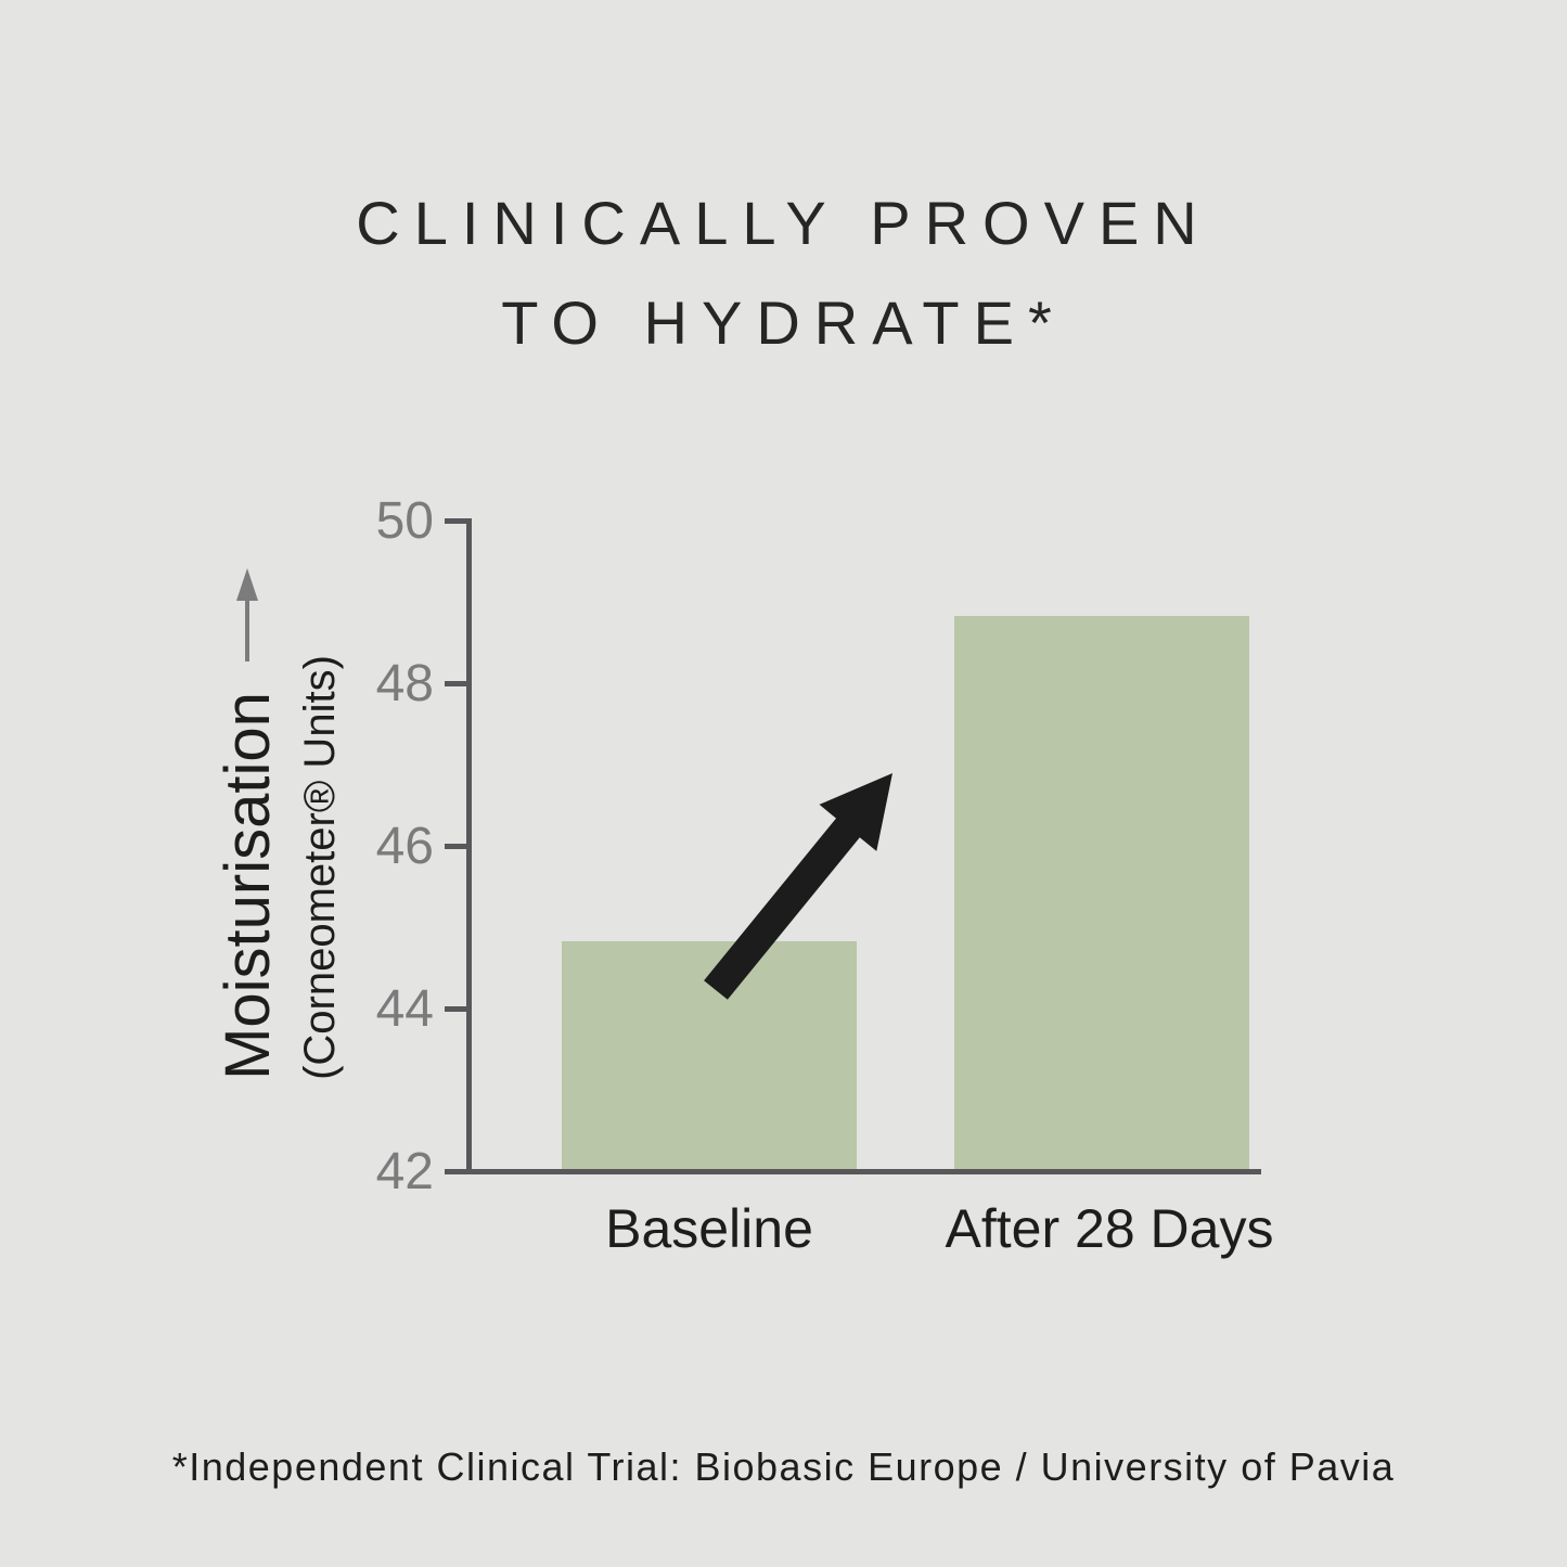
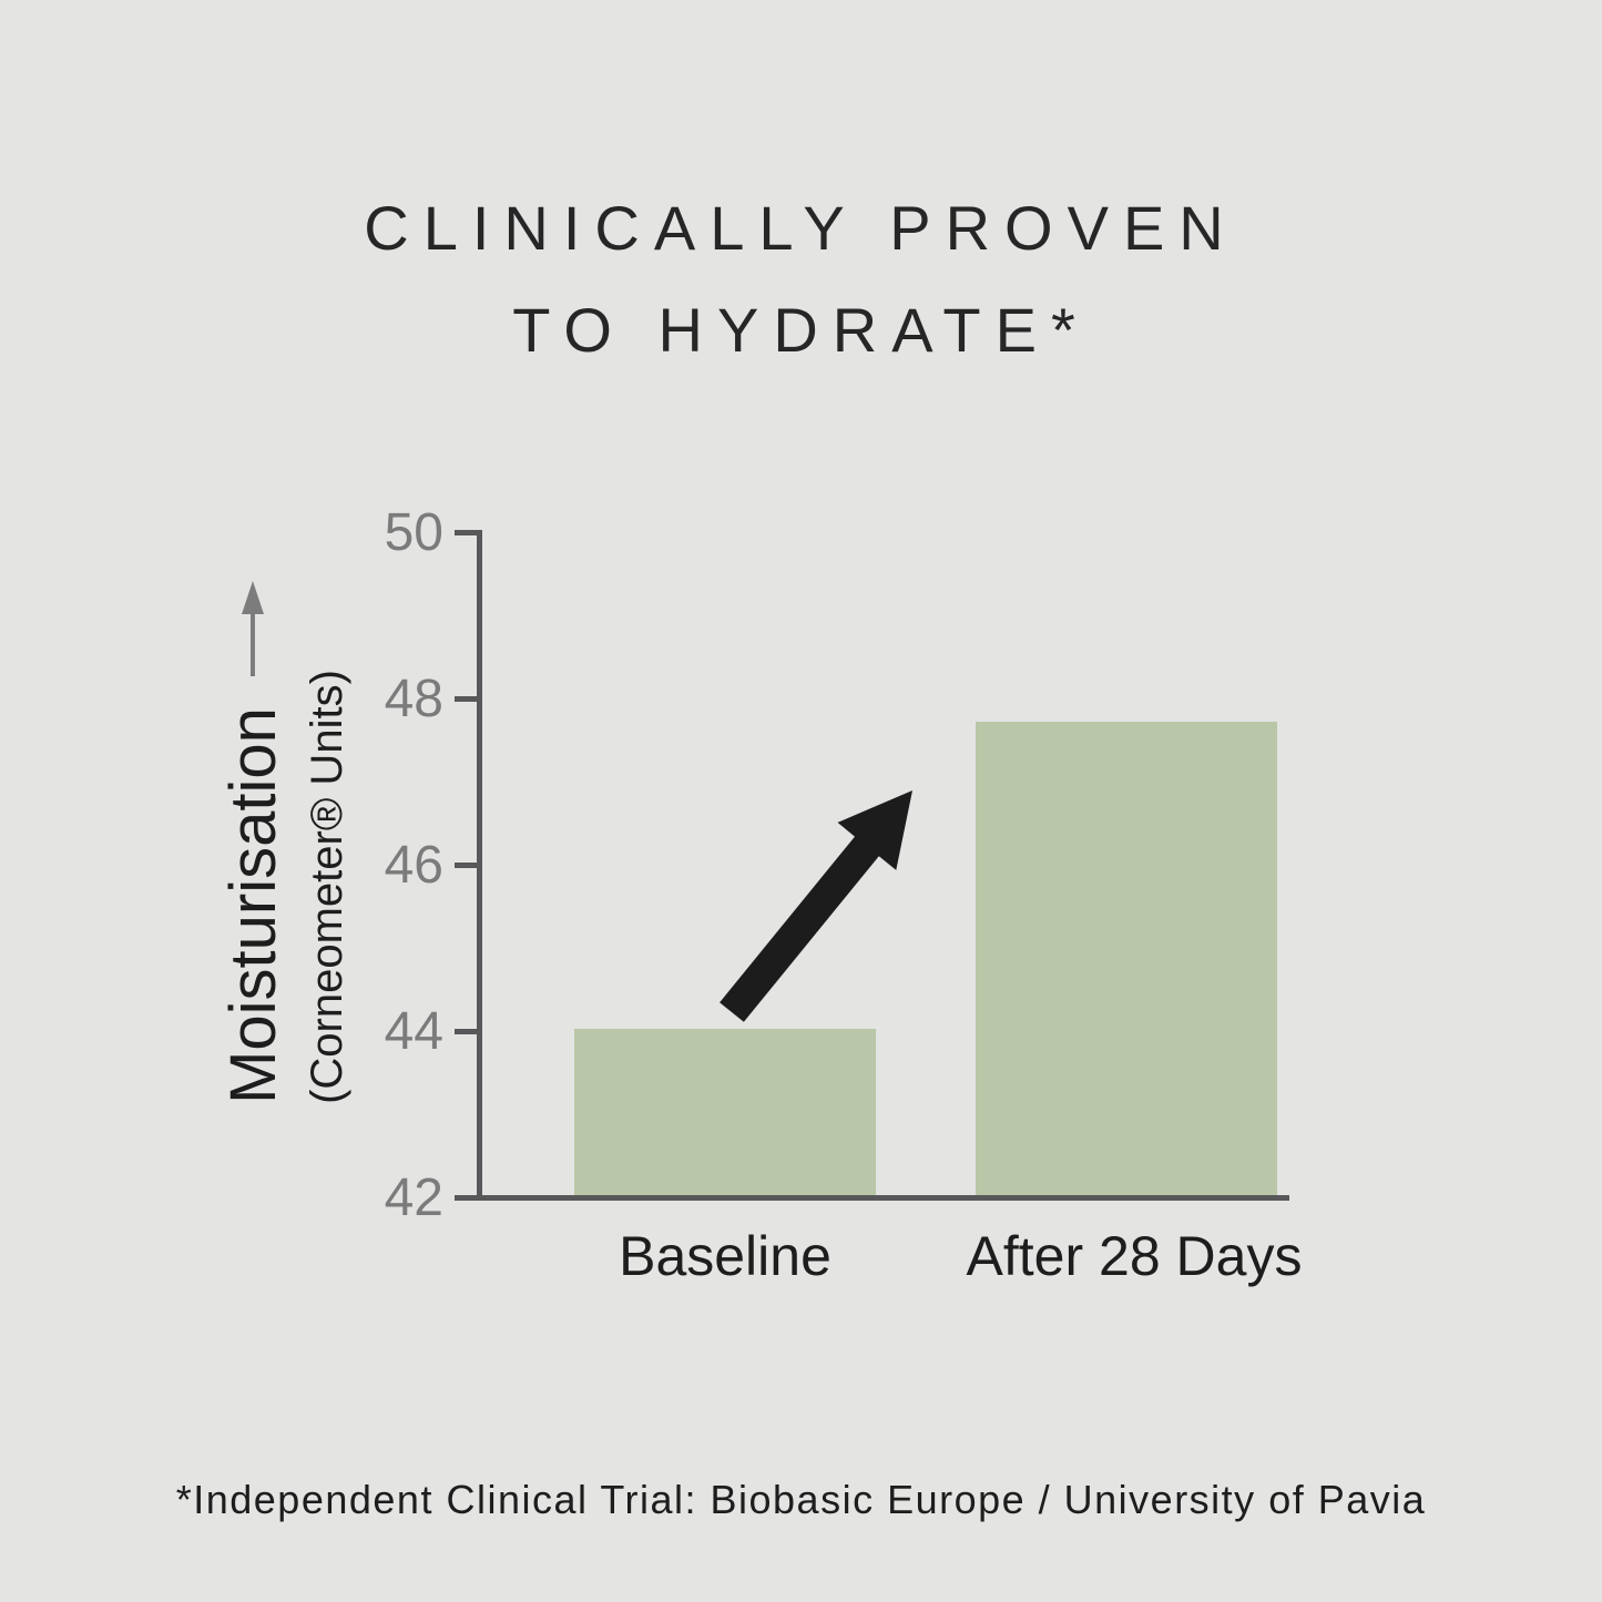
Baseline: 44.8 -> 44.0
After 28 Days: 48.8 -> 47.7
